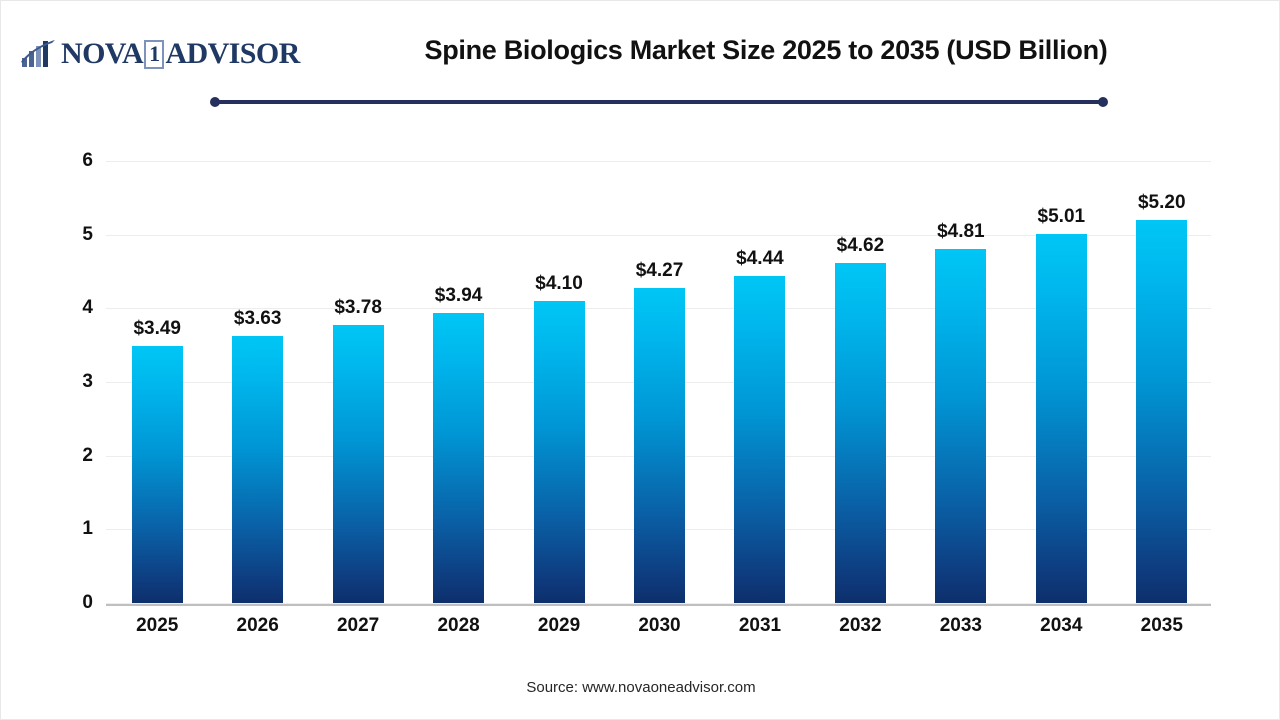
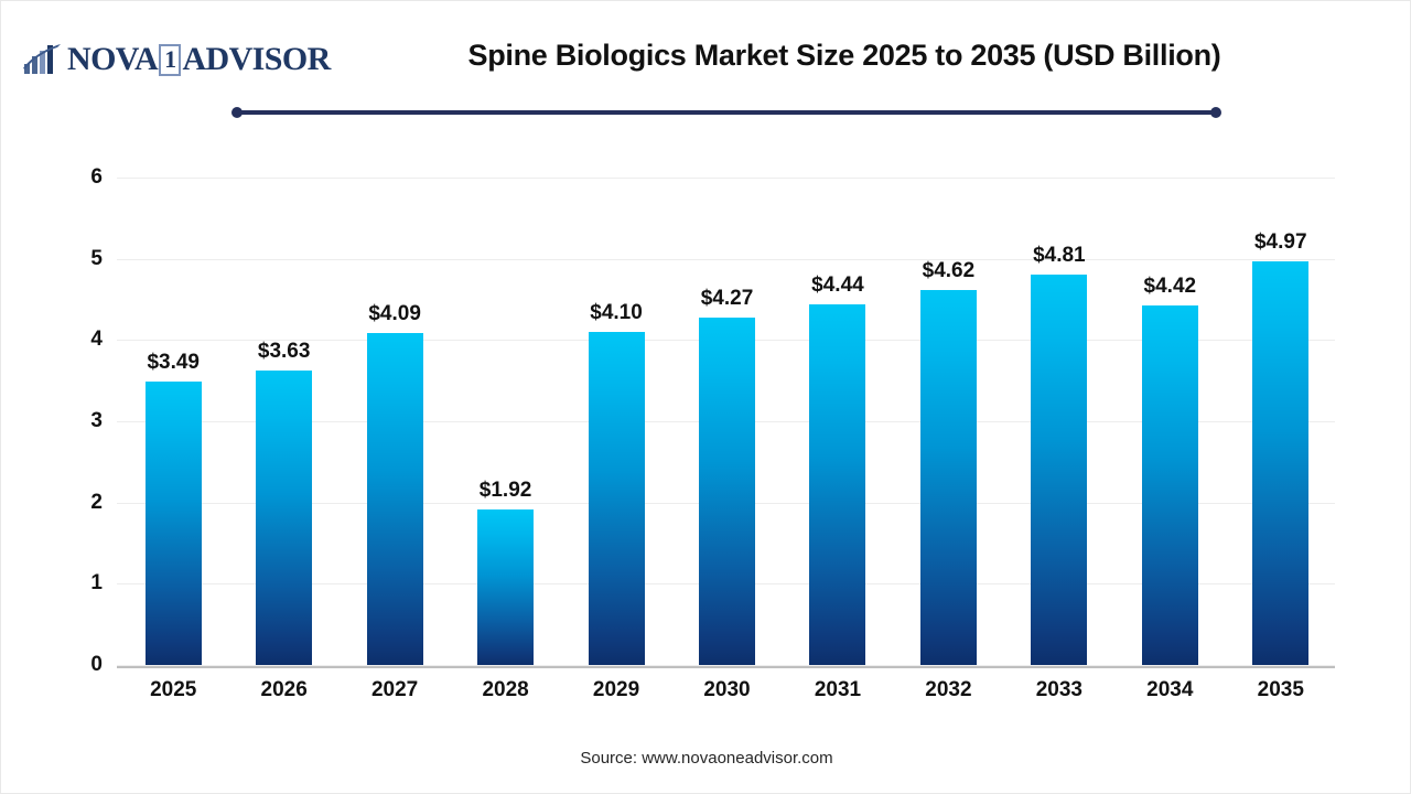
2027: $3.78 -> $4.09
2028: $3.94 -> $1.92
2034: $5.01 -> $4.42
2035: $5.20 -> $4.97
